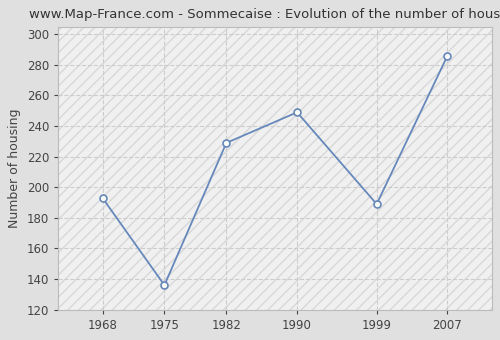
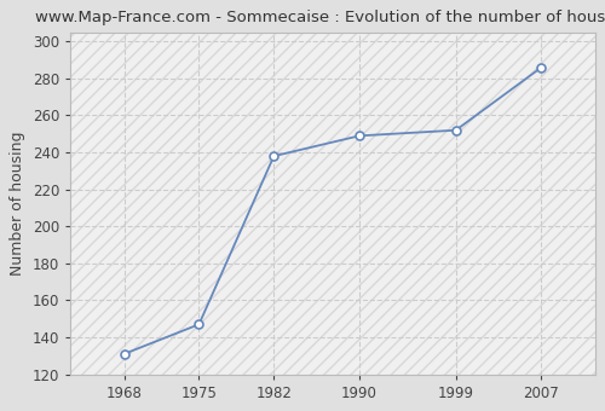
1968: 193 -> 131
1975: 136 -> 147
1982: 229 -> 238
1999: 189 -> 252
